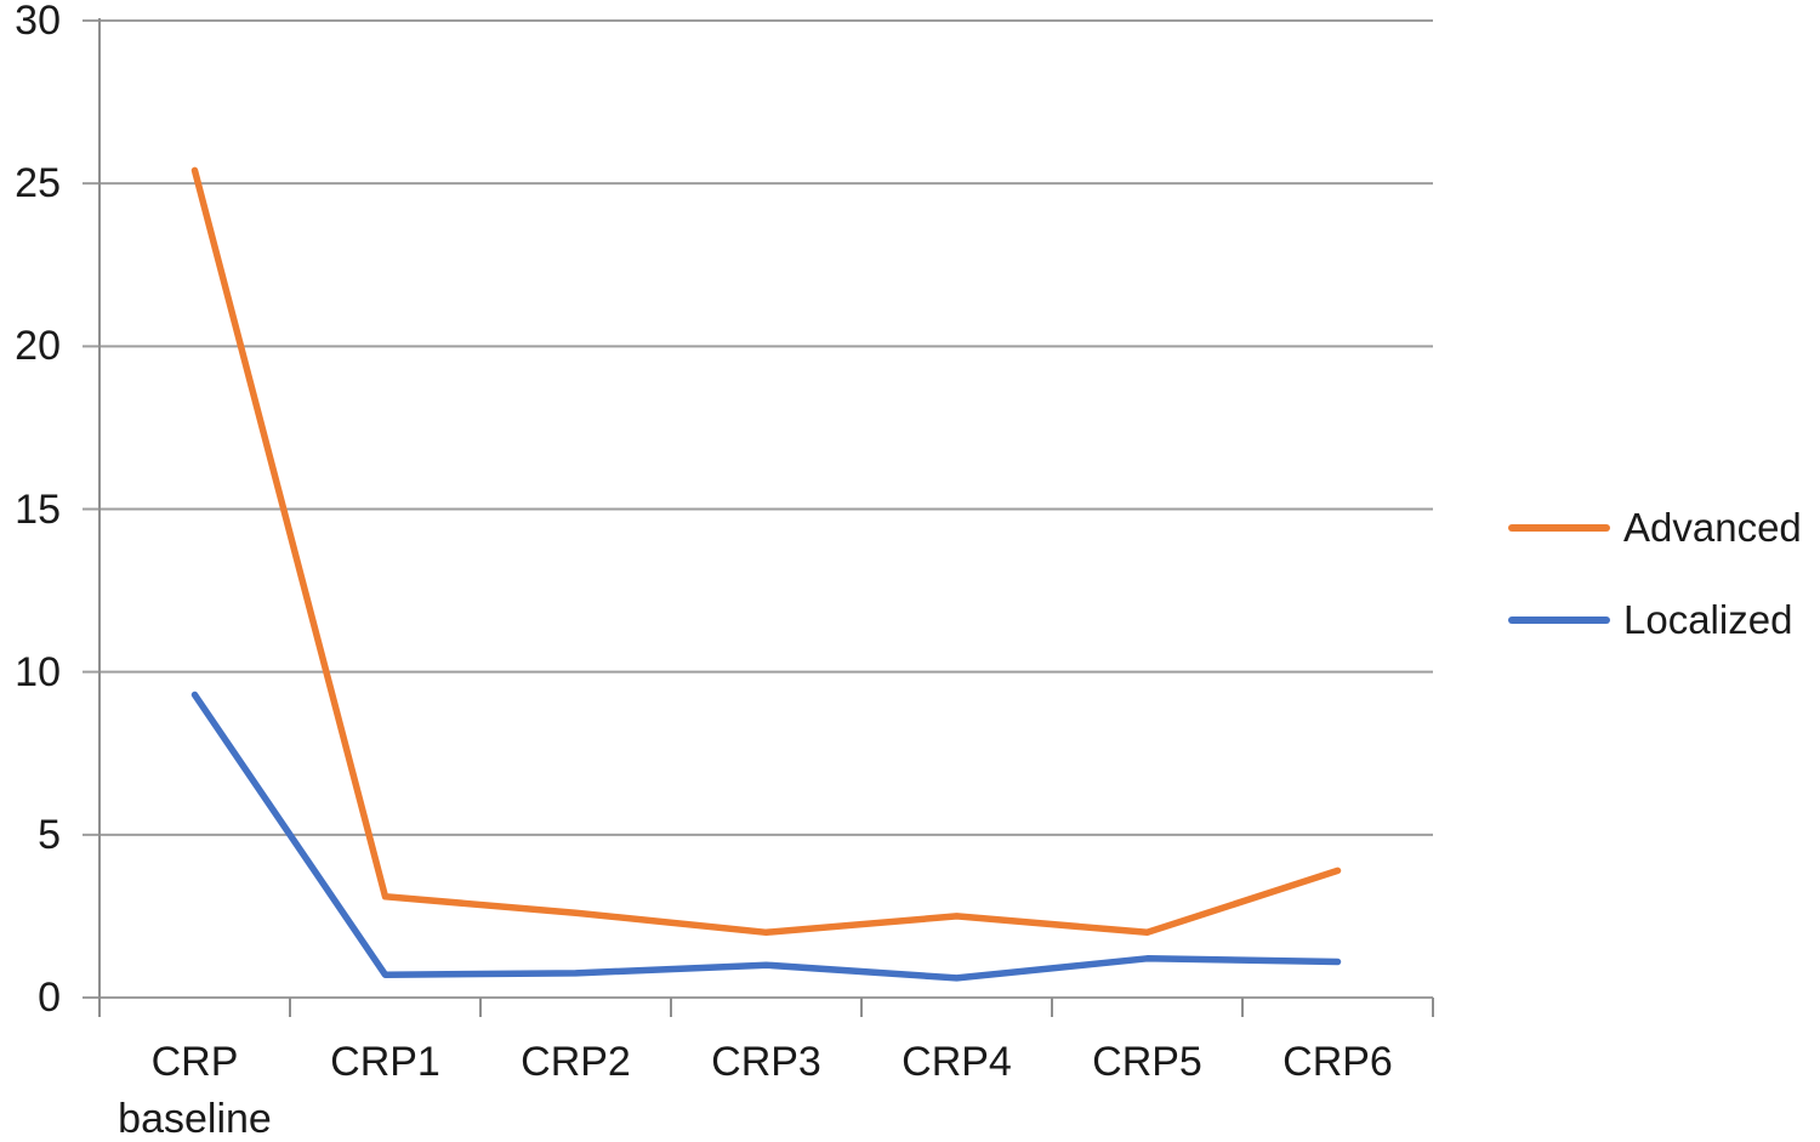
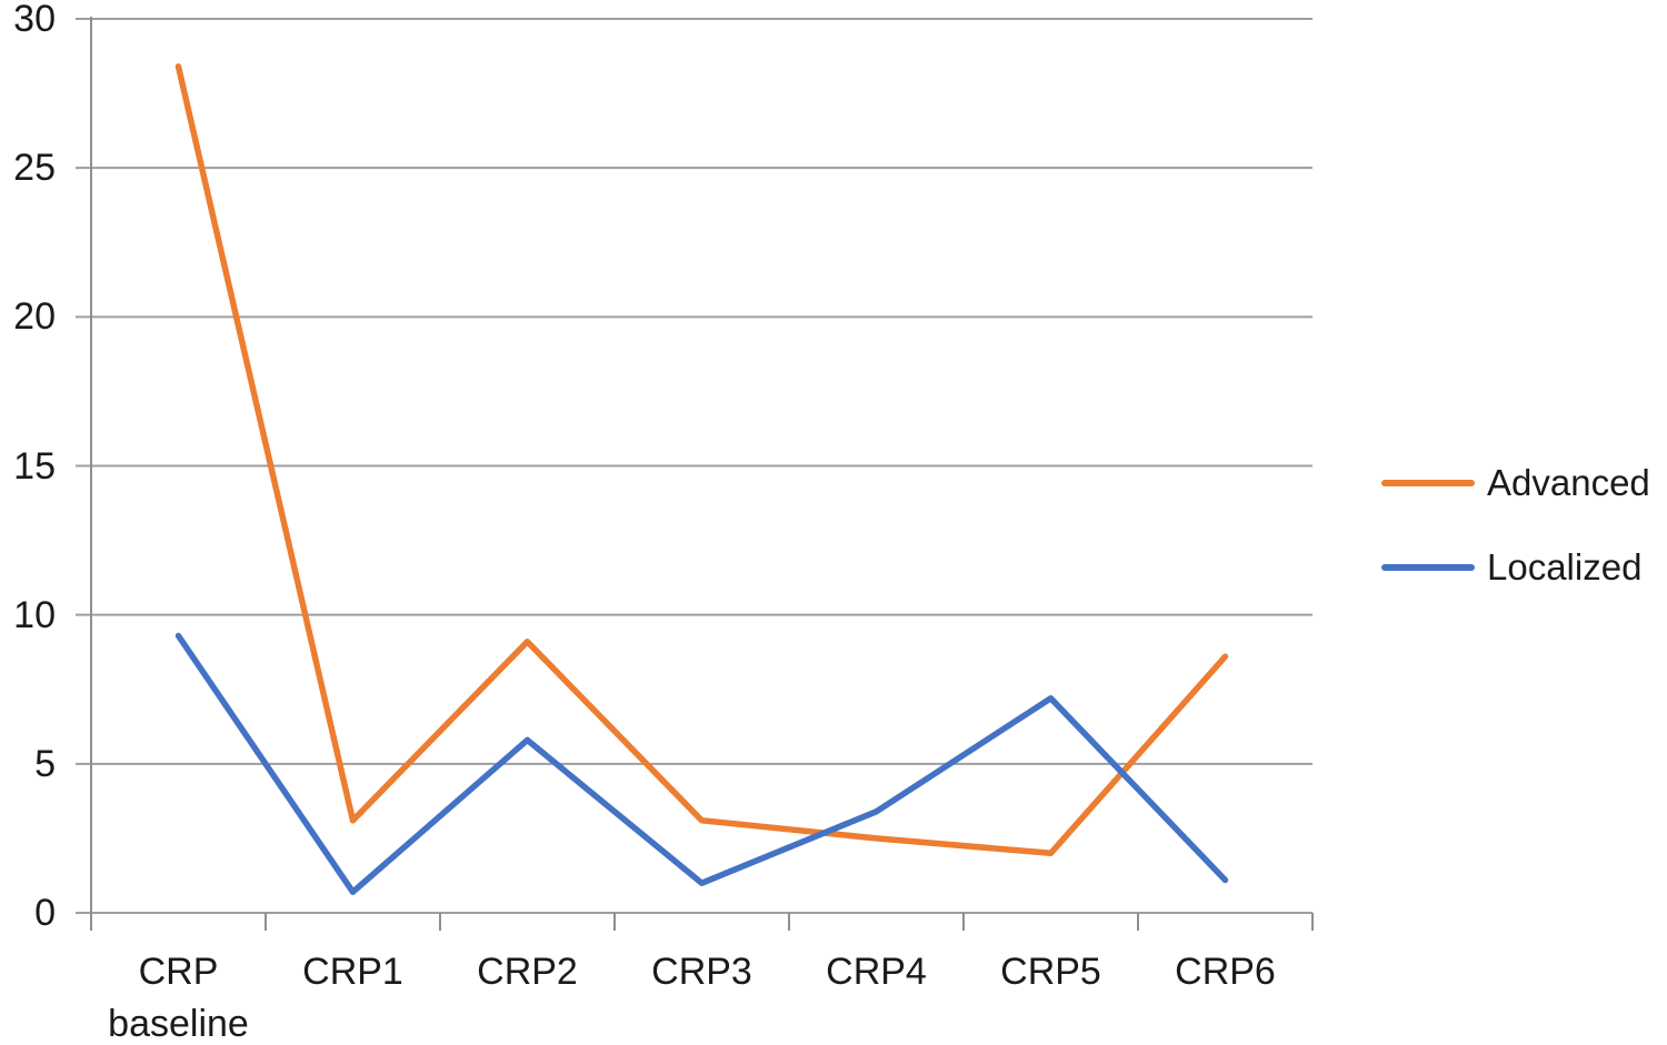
Advanced/CRP baseline: 25.4 -> 28.4
Advanced/CRP2: 2.6 -> 9.1
Localized/CRP2: 0.8 -> 5.8
Advanced/CRP3: 2.0 -> 3.1
Localized/CRP4: 0.6 -> 3.4
Localized/CRP5: 1.2 -> 7.2
Advanced/CRP6: 3.9 -> 8.6
